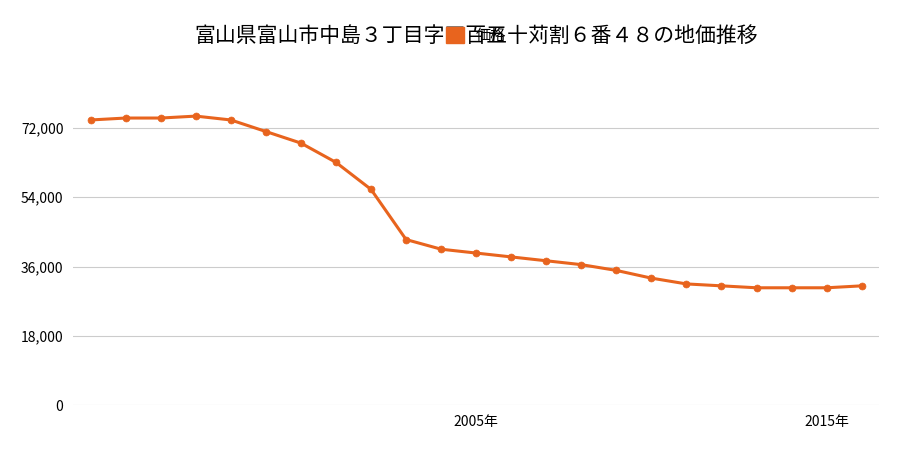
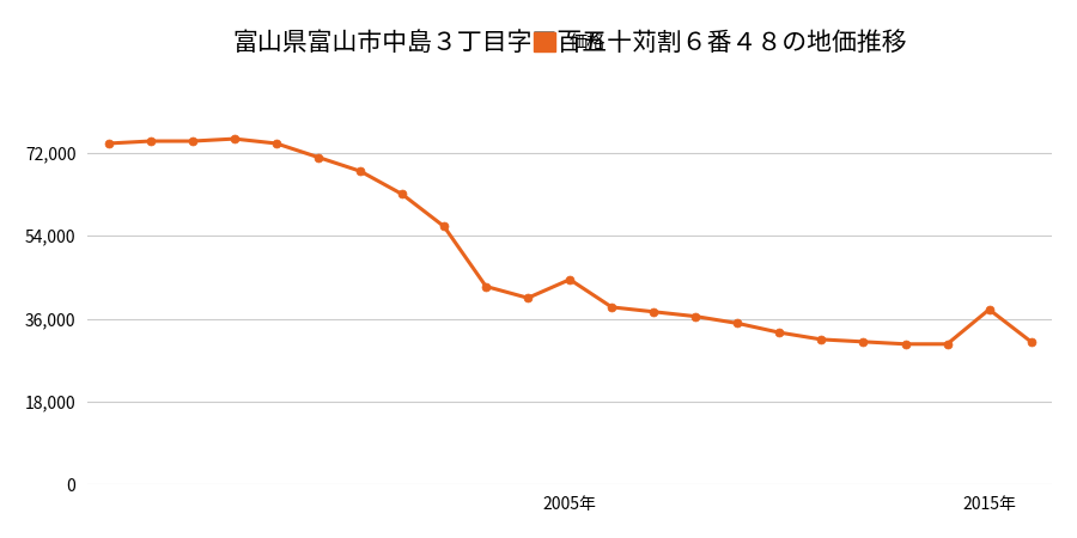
2005年: 39,500 -> 44,500
2015年: 30,500 -> 38,000
